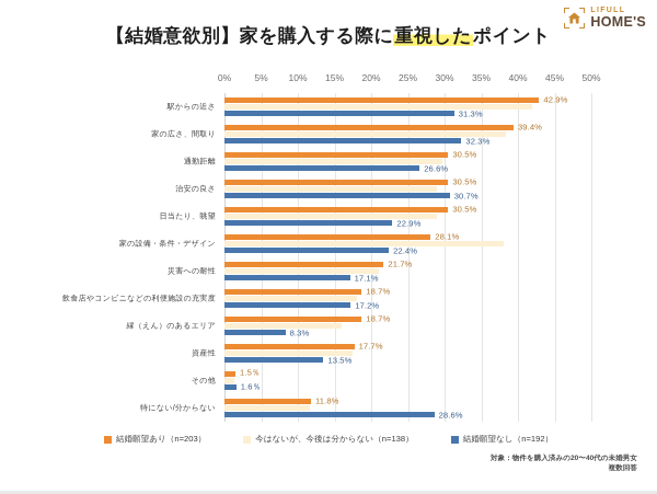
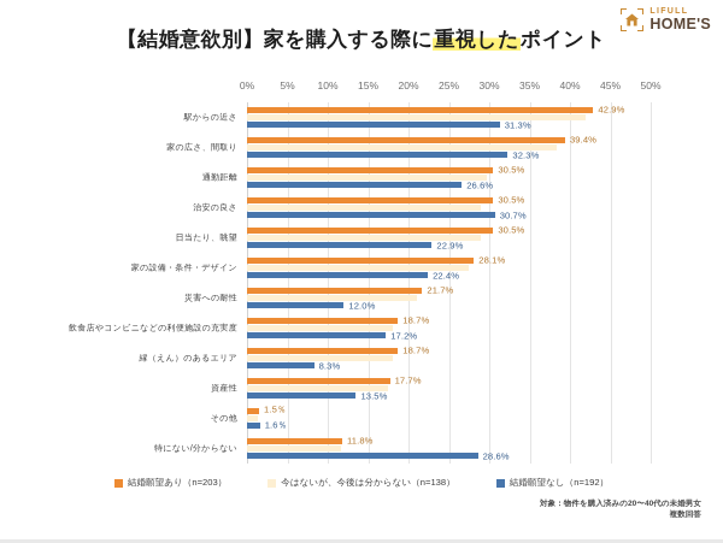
今はないが、今後は分からない（n=138）/家の設備・条件・デザイン: 38% -> 28%
結婚願望なし（n=192）/災害への耐性: 17.1% -> 12.0%
今はないが、今後は分からない（n=138）/縁（えん）のあるエリア: 16% -> 18%
